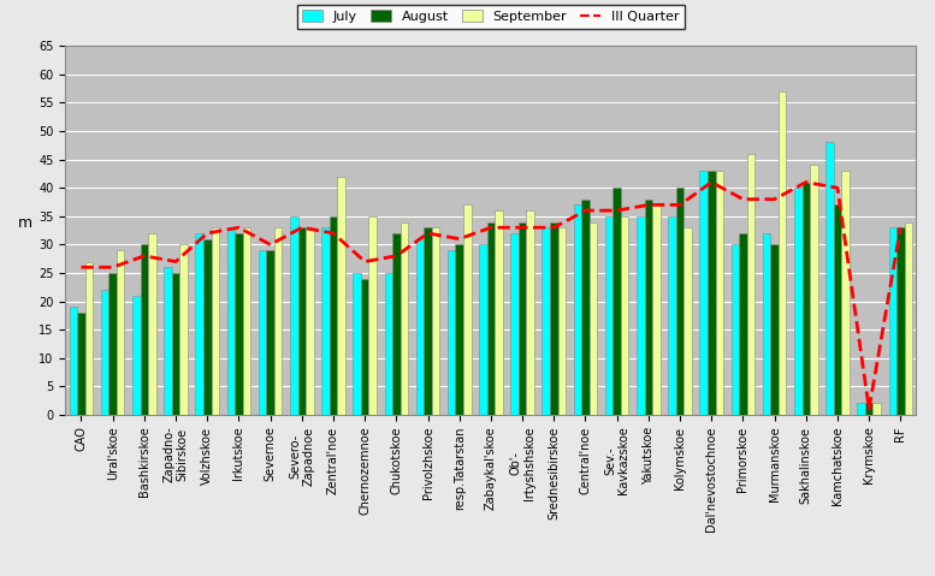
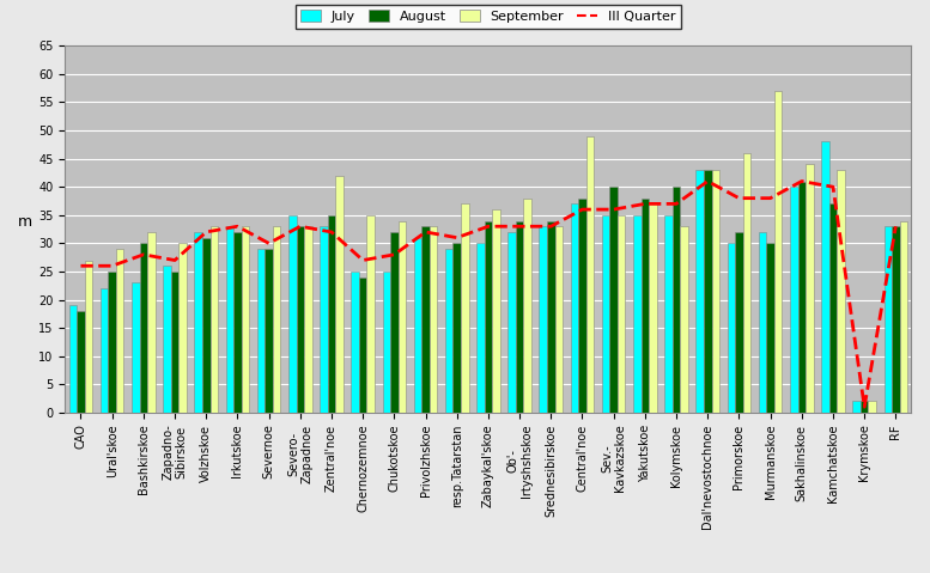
July/Bashkirskoe: 21 -> 23
September/Ob'- Irtyshshskoe: 36 -> 38
September/Central'noe: 34 -> 49
